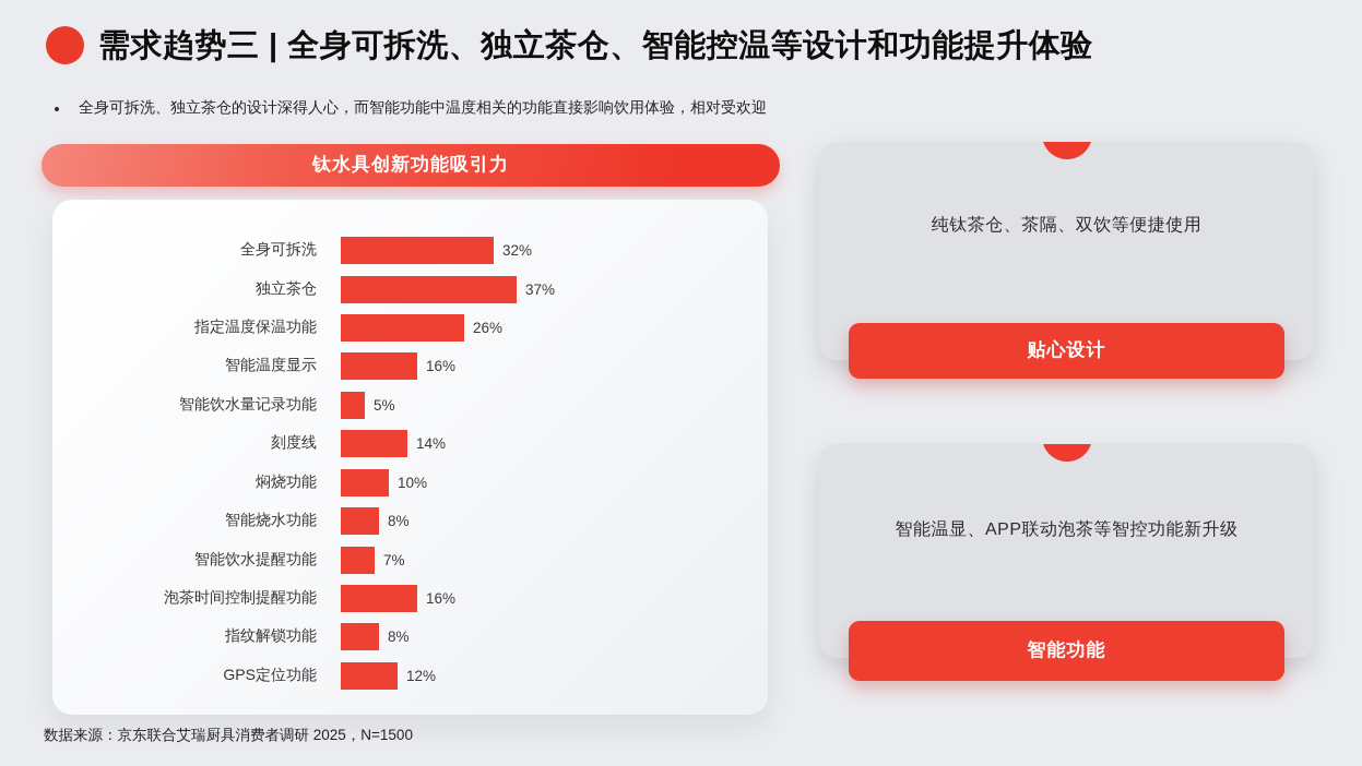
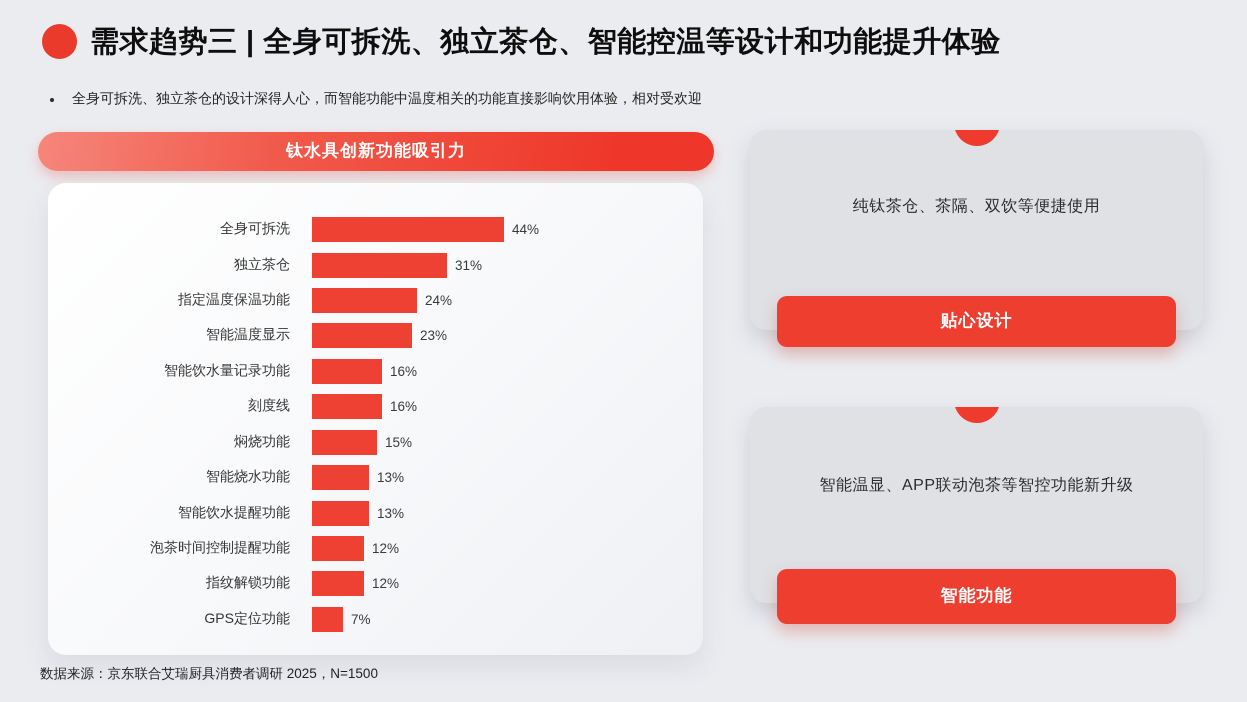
全身可拆洗: 32% -> 44%
独立茶仓: 37% -> 31%
指定温度保温功能: 26% -> 24%
智能温度显示: 16% -> 23%
智能饮水量记录功能: 5% -> 16%
刻度线: 14% -> 16%
焖烧功能: 10% -> 15%
智能烧水功能: 8% -> 13%
智能饮水提醒功能: 7% -> 13%
泡茶时间控制提醒功能: 16% -> 12%
指纹解锁功能: 8% -> 12%
GPS定位功能: 12% -> 7%
